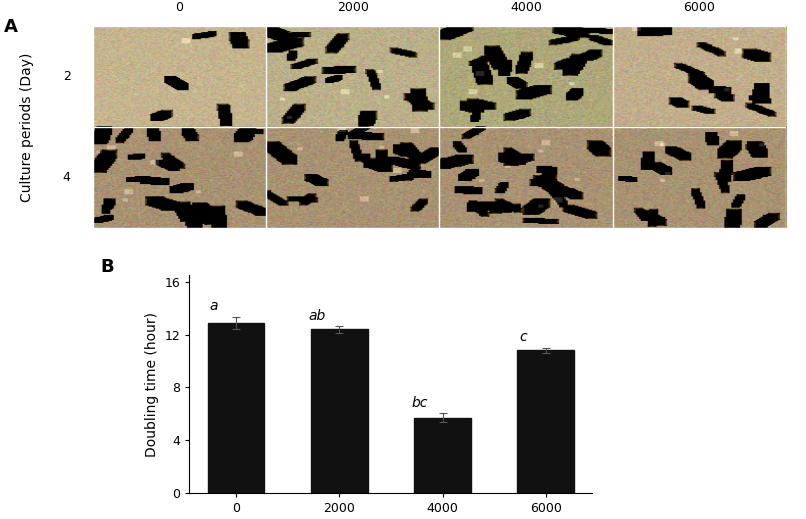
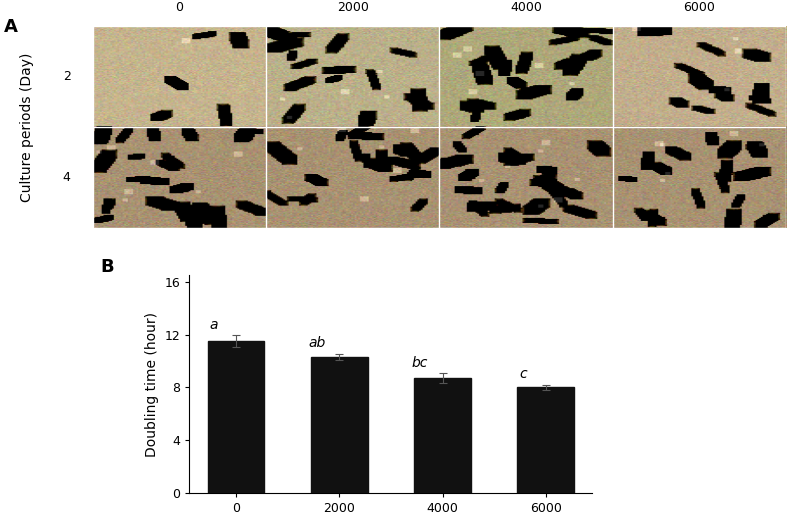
0: 12.9 -> 11.5
2000: 12.4 -> 10.3
4000: 5.7 -> 8.7
6000: 10.8 -> 8.0
